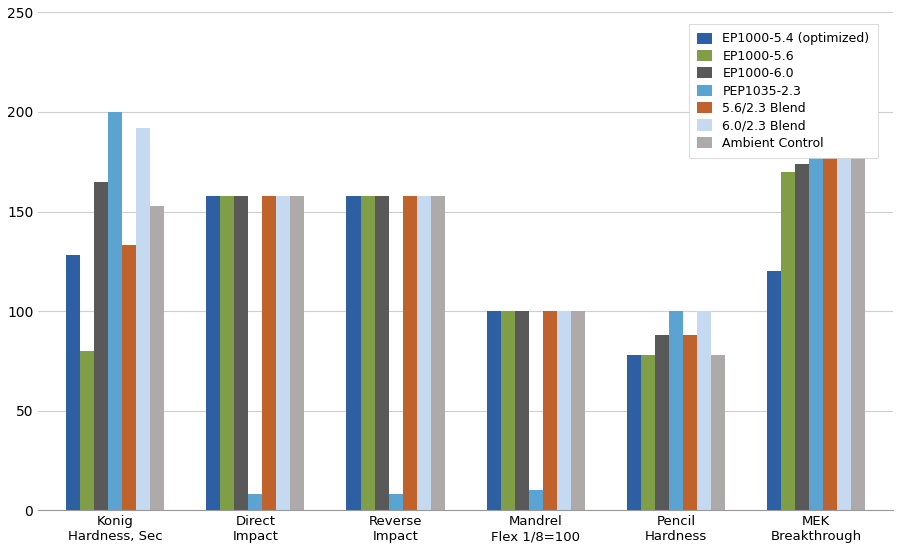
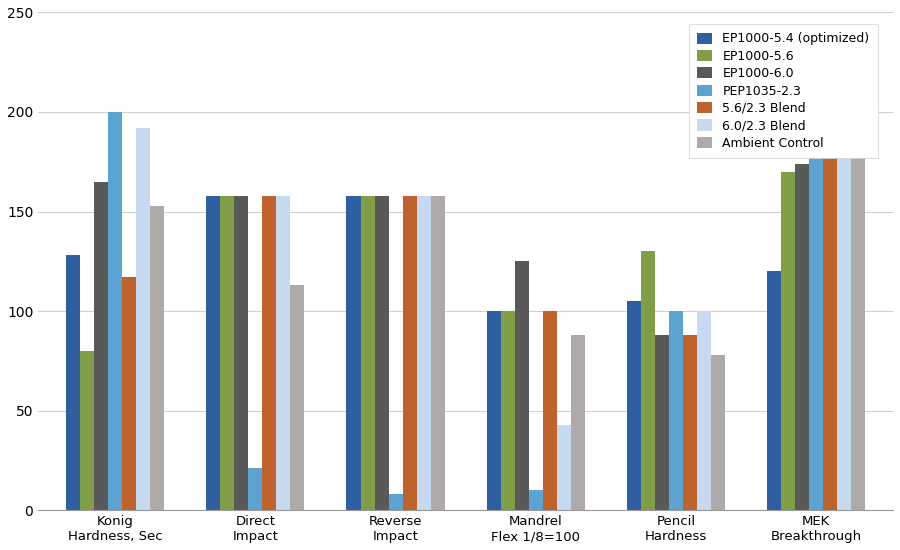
5.6/2.3 Blend/Konig Hardness, Sec: 133 -> 117
PEP1035-2.3/Direct Impact: 8 -> 21
Ambient Control/Direct Impact: 158 -> 113
EP1000-6.0/Mandrel Flex 1/8=100: 100 -> 125
6.0/2.3 Blend/Mandrel Flex 1/8=100: 100 -> 43
Ambient Control/Mandrel Flex 1/8=100: 100 -> 88
EP1000-5.4 (optimized)/Pencil Hardness: 78 -> 105
EP1000-5.6/Pencil Hardness: 78 -> 130
